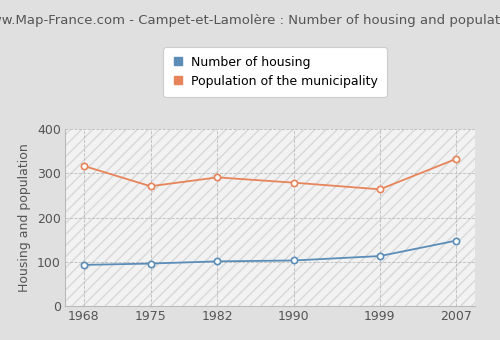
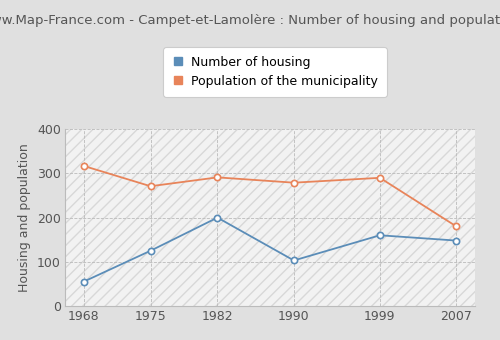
Number of housing/1968: 93 -> 55
Number of housing/1975: 96 -> 125
Number of housing/1982: 101 -> 200
Number of housing/1999: 113 -> 160
Population of the municipality/1999: 264 -> 290
Population of the municipality/2007: 333 -> 180
